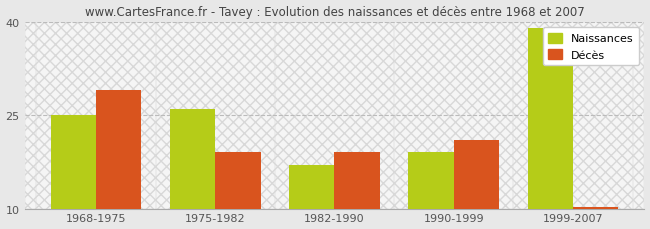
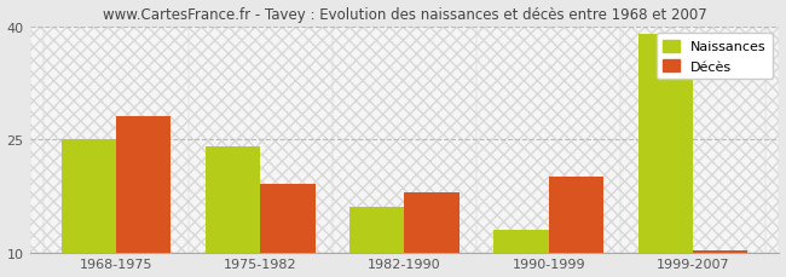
Décès/1968-1975: 29.0 -> 28.0
Naissances/1975-1982: 26 -> 24
Naissances/1982-1990: 17 -> 16
Décès/1982-1990: 19.0 -> 18.0
Naissances/1990-1999: 19 -> 13
Décès/1990-1999: 21.0 -> 20.0
